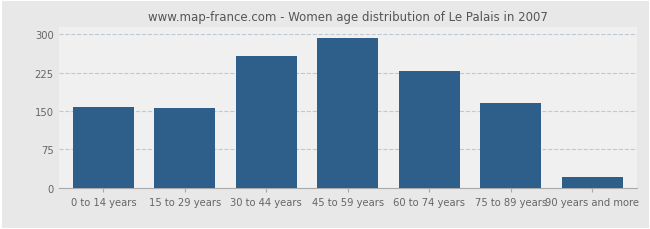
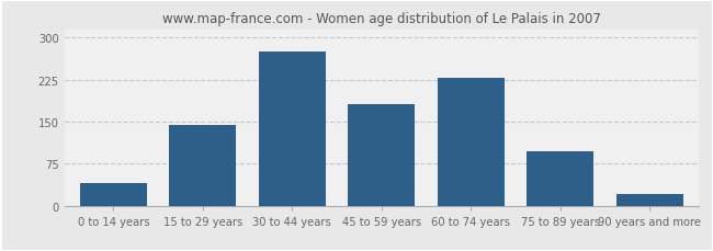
0 to 14 years: 158 -> 40
15 to 29 years: 155 -> 144
30 to 44 years: 258 -> 276
45 to 59 years: 293 -> 182
75 to 89 years: 165 -> 98
